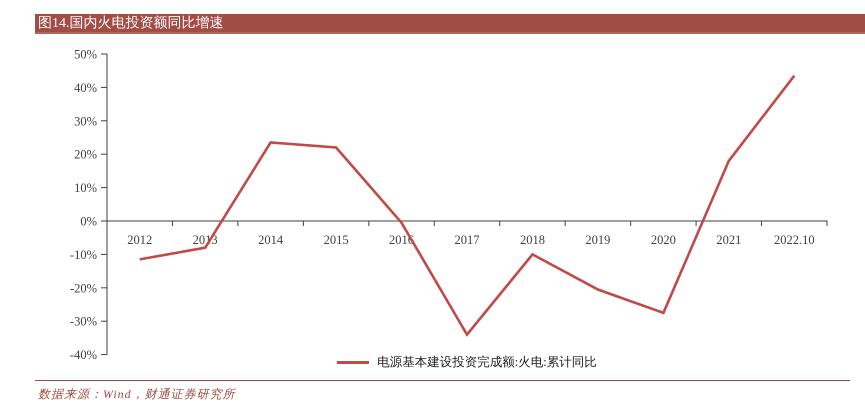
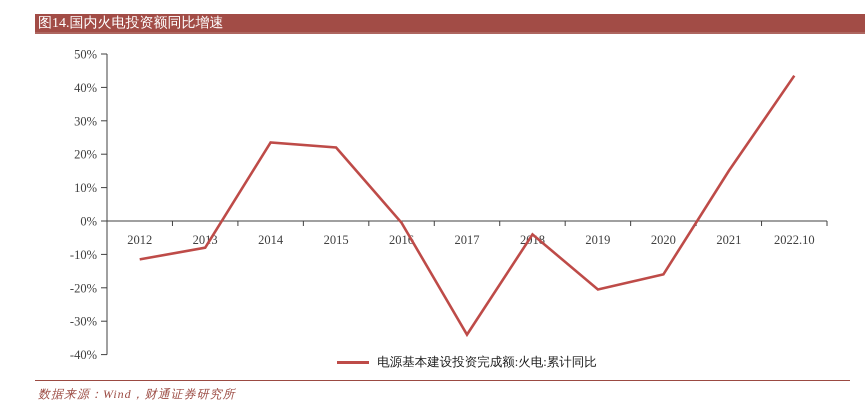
2018: -10% -> -4%
2020: -28% -> -16%
2021: 18% -> 15%
